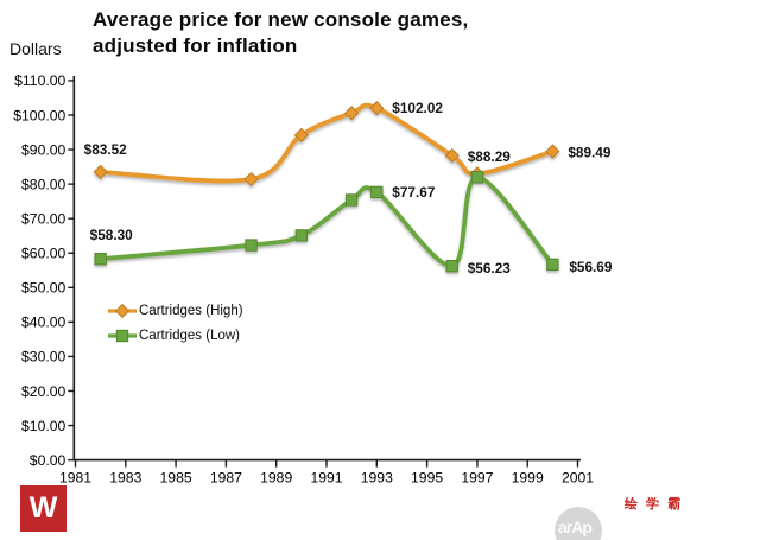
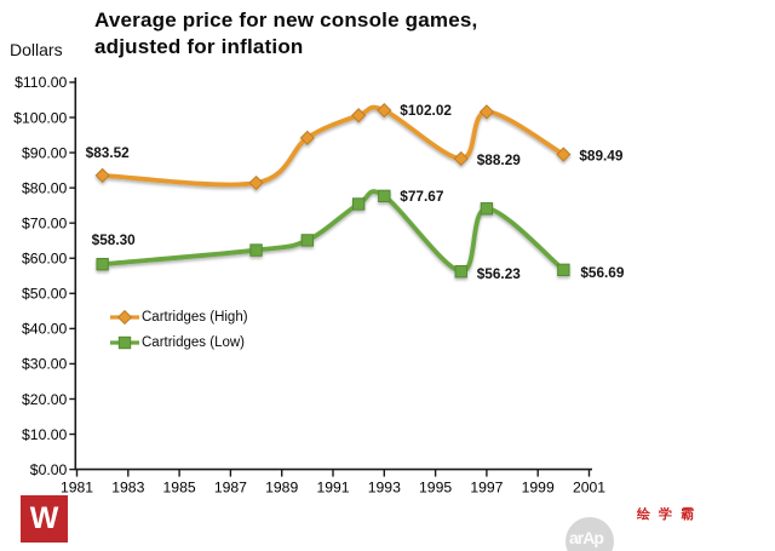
Cartridges (High)/1997: $83 -> $102
Cartridges (Low)/1997: $82 -> $74
